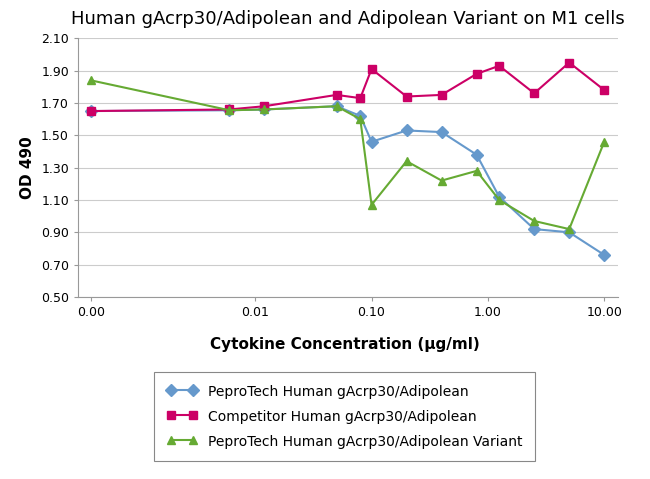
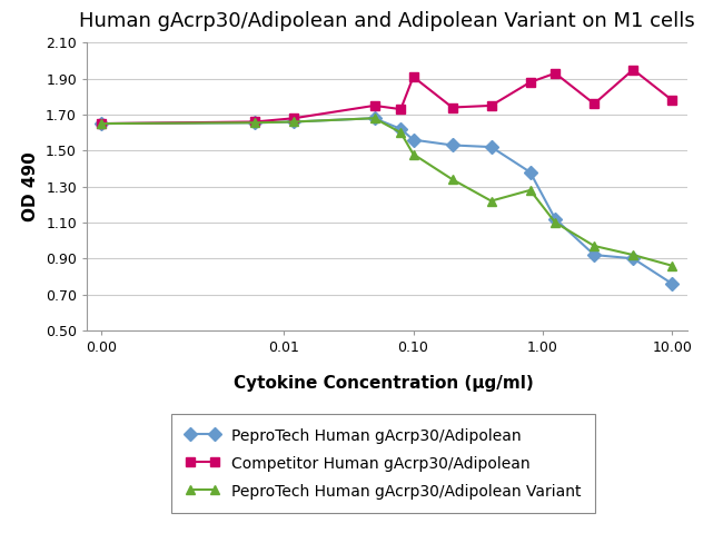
PeproTech Human gAcrp30/Adipolean Variant/0.00: 1.84 -> 1.65
PeproTech Human gAcrp30/Adipolean/0.10: 1.46 -> 1.56
PeproTech Human gAcrp30/Adipolean Variant/0.10: 1.07 -> 1.48
PeproTech Human gAcrp30/Adipolean Variant/10.00: 1.46 -> 0.86
